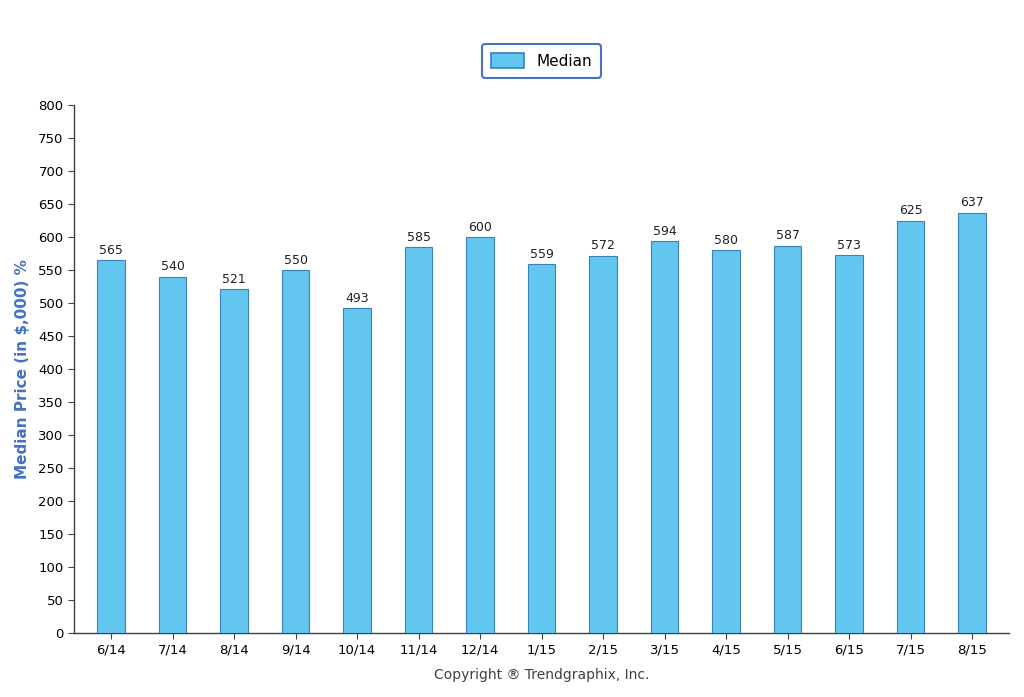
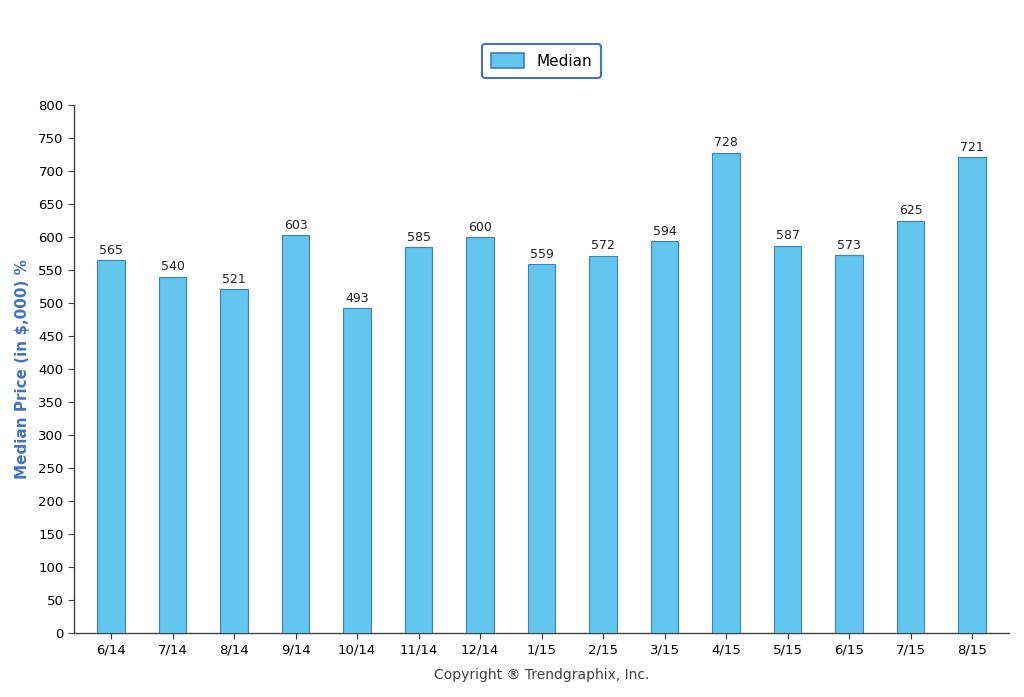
9/14: 550 -> 603
4/15: 580 -> 728
8/15: 637 -> 721
